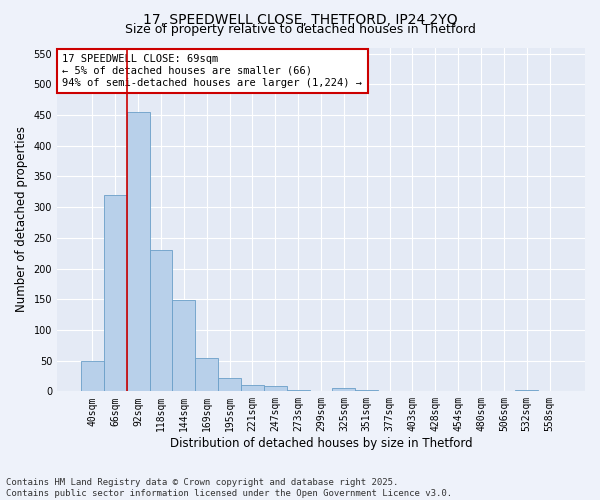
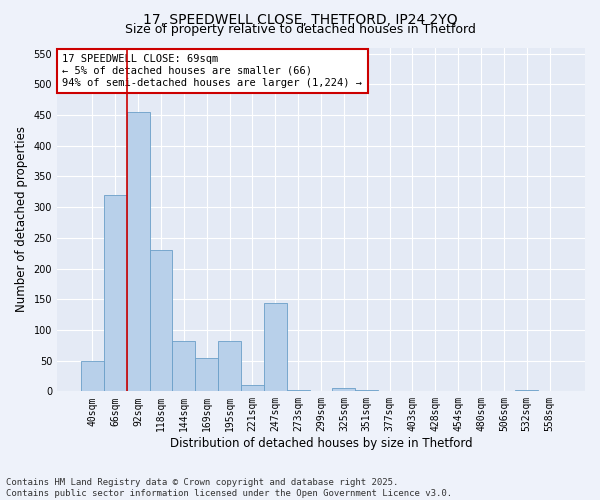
144sqm: 148 -> 82
195sqm: 22 -> 82
247sqm: 8 -> 144
